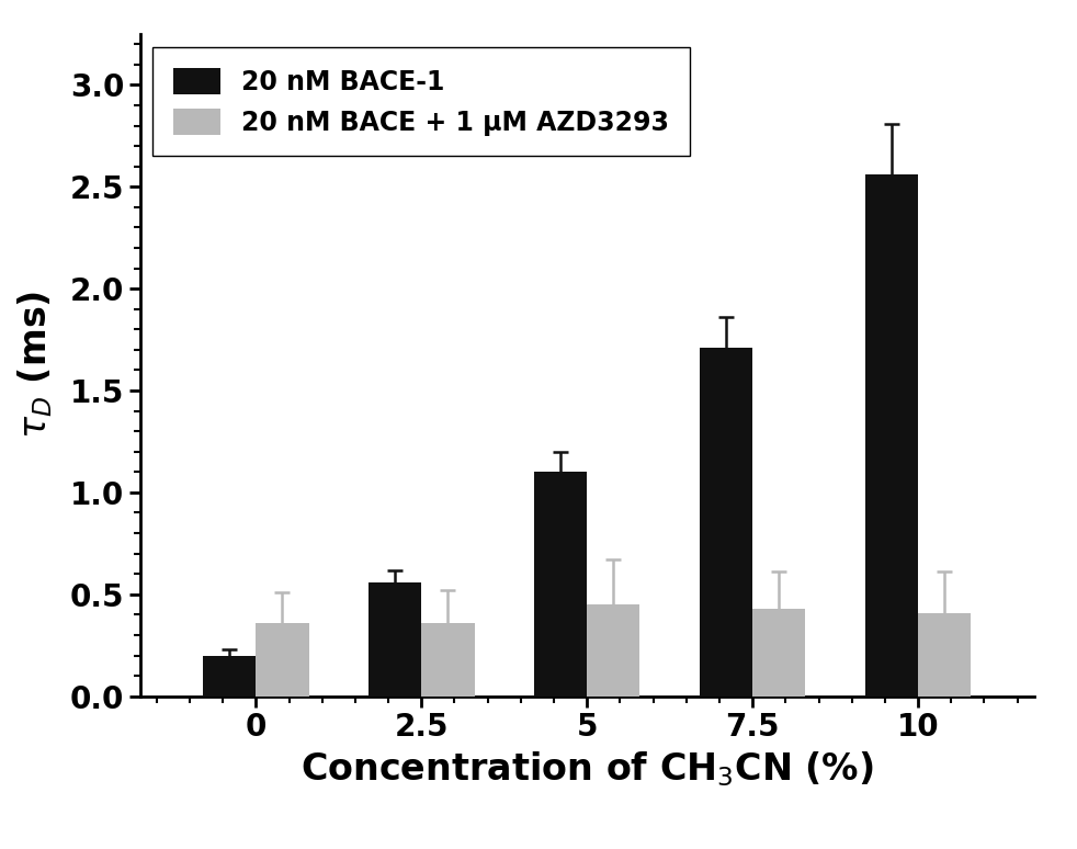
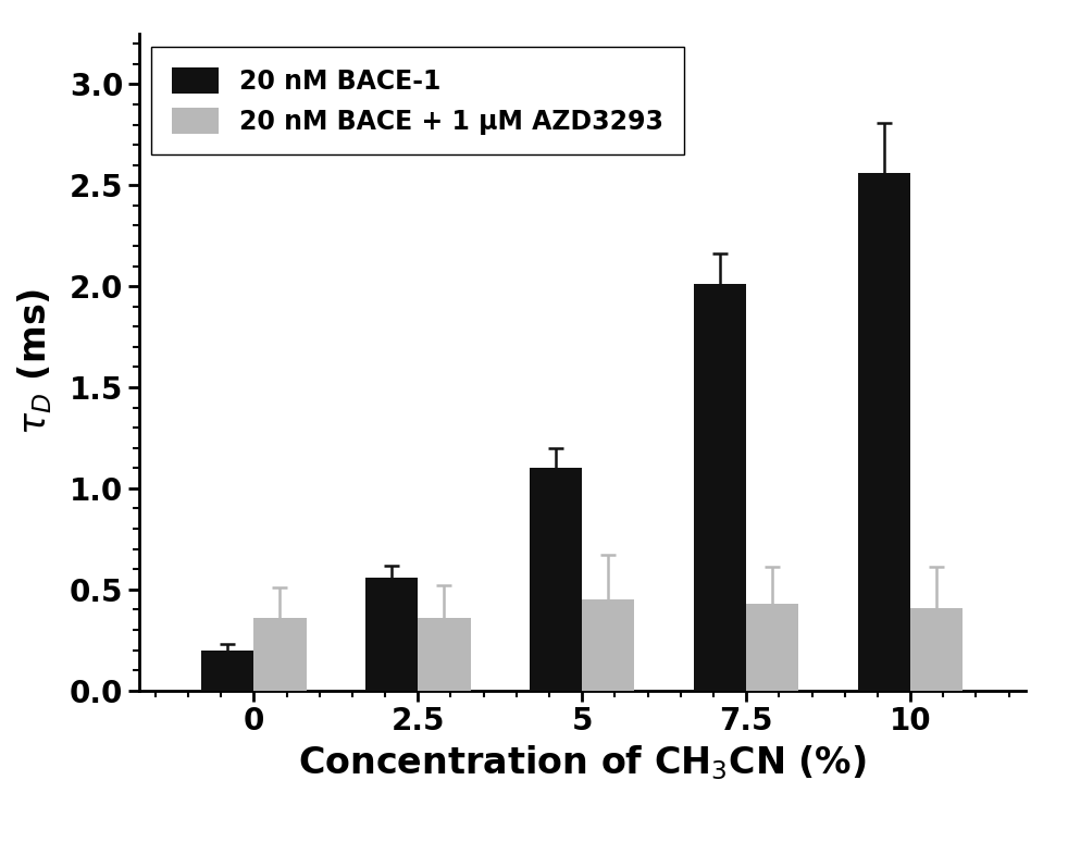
20 nM BACE-1/7.5: 1.71 -> 2.01
